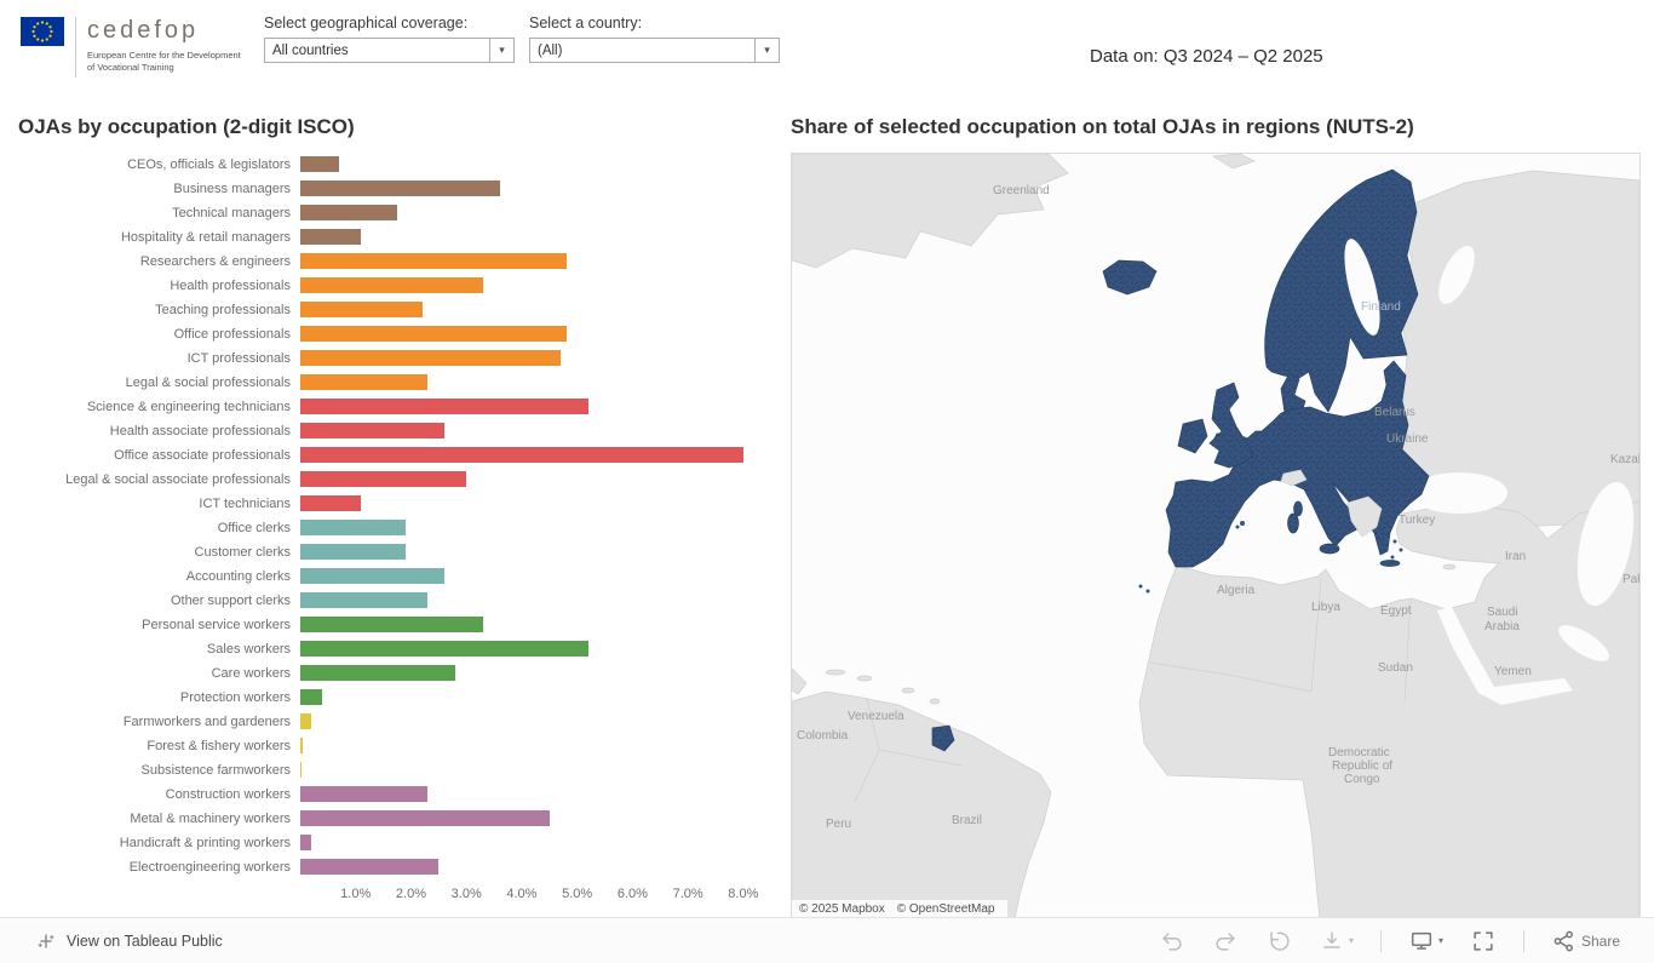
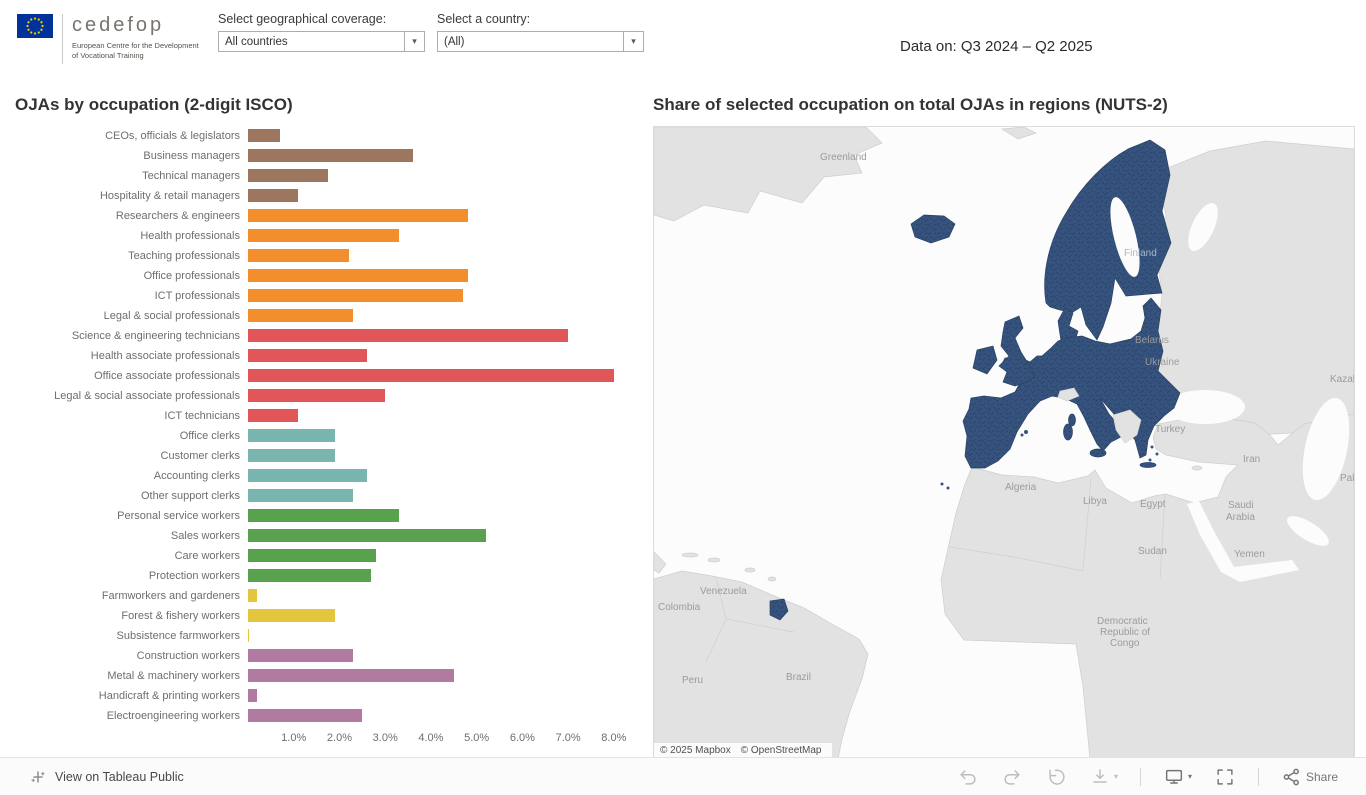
Science & engineering technicians: 5.2% -> 7.0%
Protection workers: 0.4% -> 2.7%
Forest & fishery workers: 0.1% -> 1.9%
